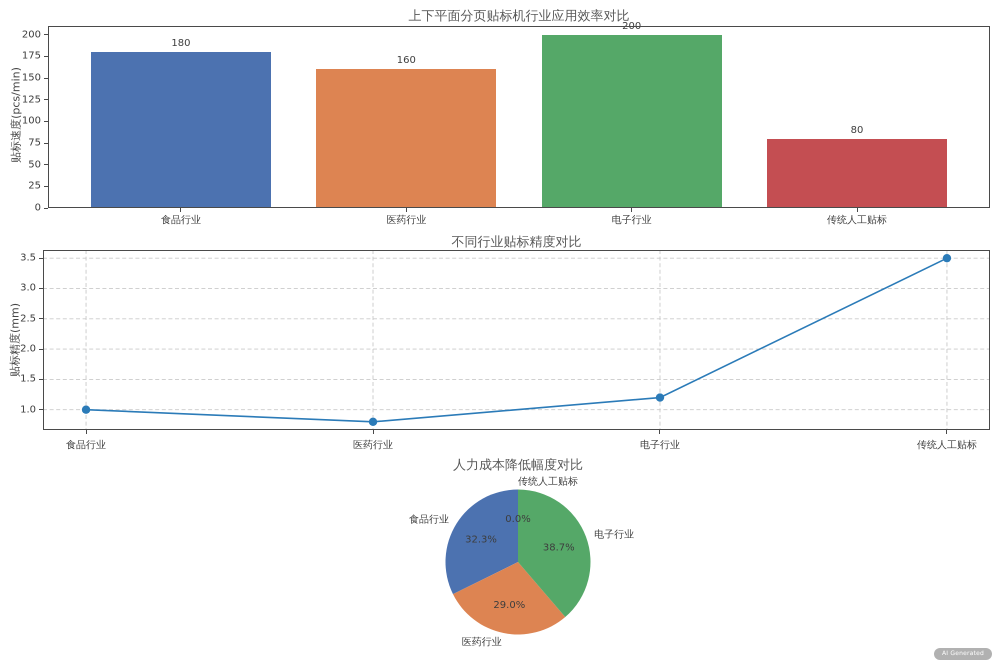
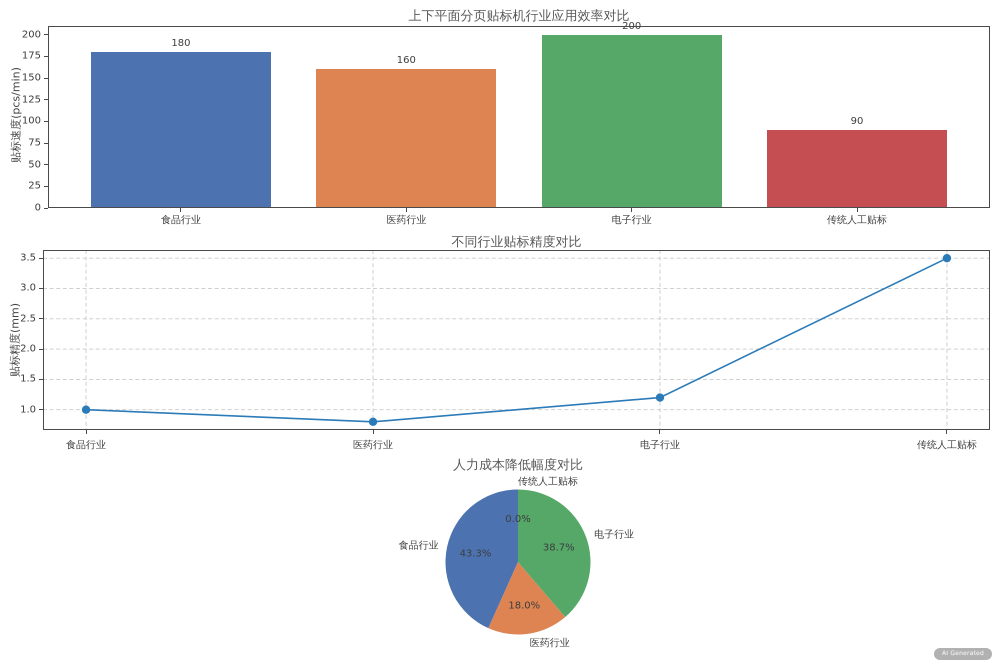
上下平面分页贴标机行业应用效率对比/传统人工贴标: 80 -> 90
人力成本降低幅度对比/食品行业: 32.3% -> 43.3%
人力成本降低幅度对比/医药行业: 29.0% -> 18.0%
